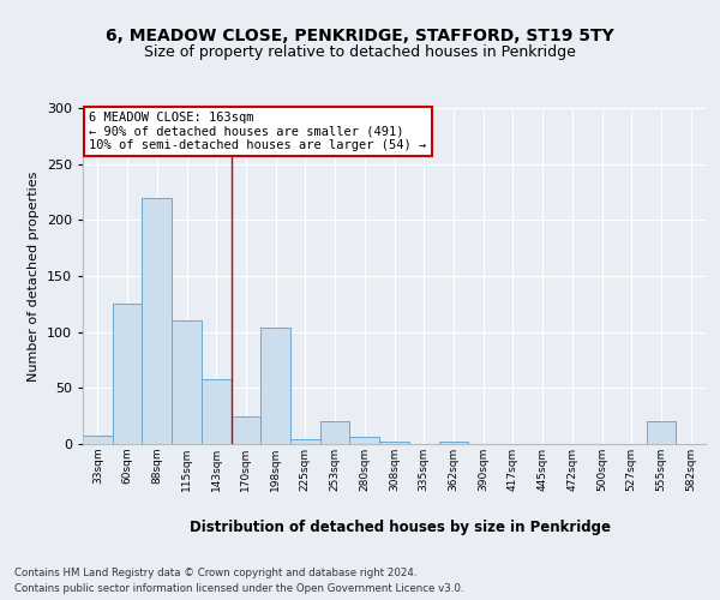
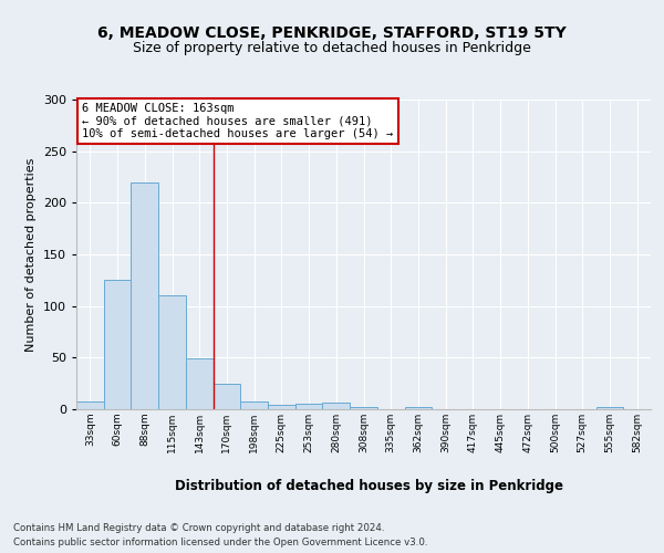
143sqm: 58 -> 49
198sqm: 104 -> 8
253sqm: 20 -> 5
555sqm: 20 -> 2
